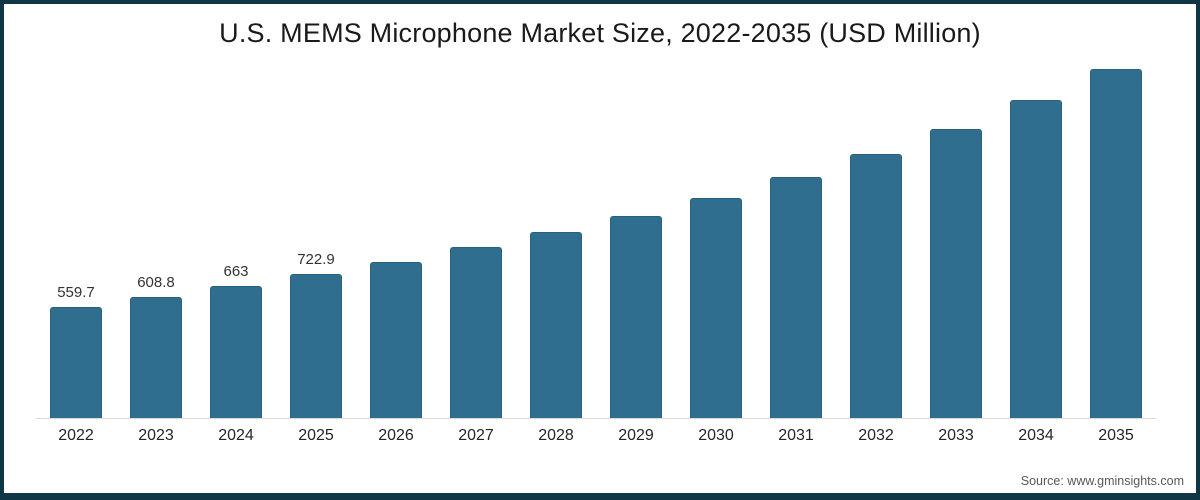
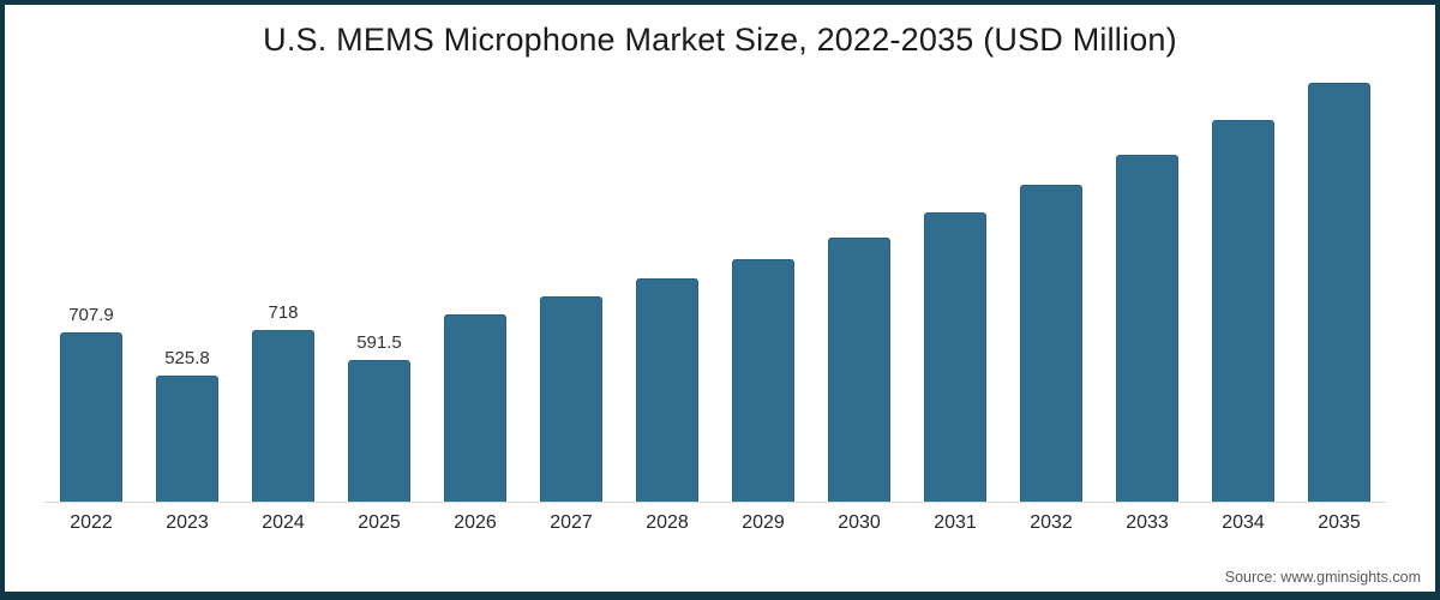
2022: 559.7 -> 707.9
2023: 608.8 -> 525.8
2024: 663 -> 718
2025: 722.9 -> 591.5
